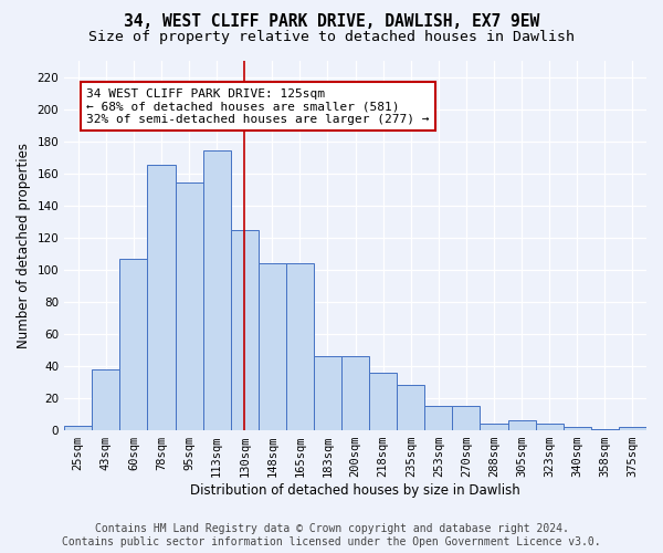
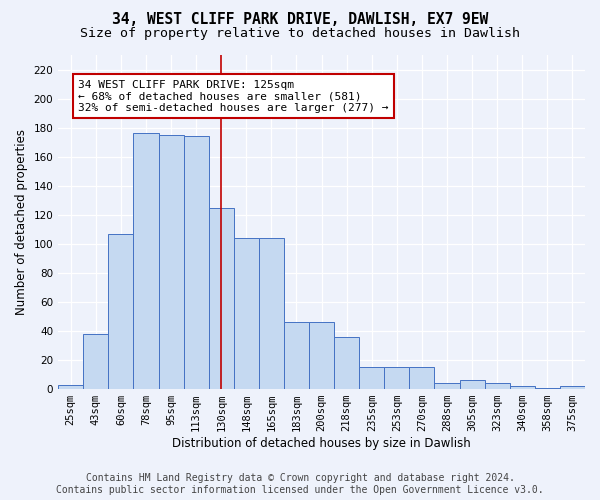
78sqm: 165 -> 176
95sqm: 154 -> 175
235sqm: 28 -> 15
